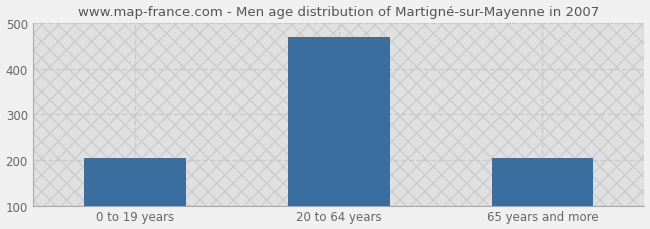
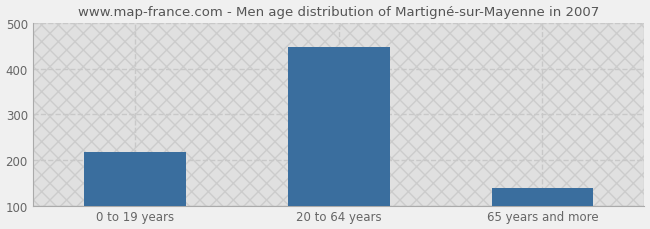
0 to 19 years: 205 -> 218
20 to 64 years: 470 -> 447
65 years and more: 205 -> 138
